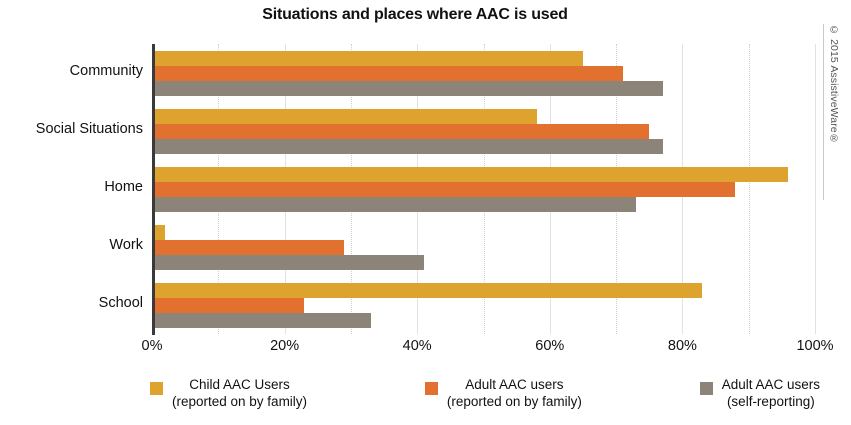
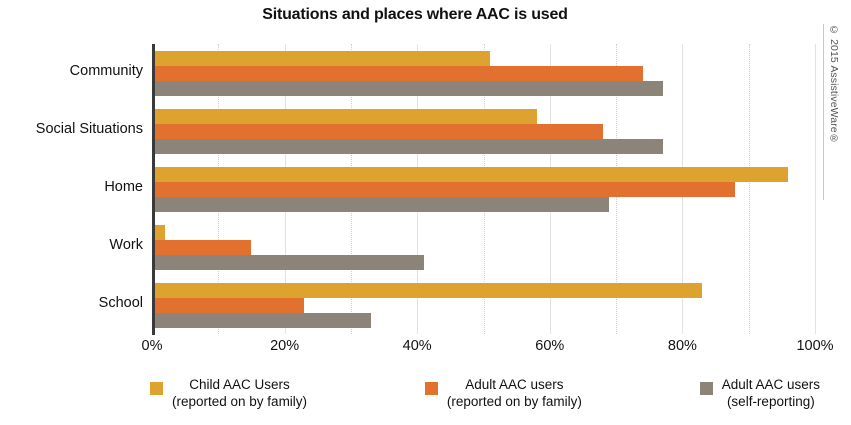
Child AAC Users (reported on by family)/Community: 65% -> 51%
Adult AAC users (reported on by family)/Community: 71% -> 74%
Adult AAC users (reported on by family)/Social Situations: 75% -> 68%
Adult AAC users (self-reporting)/Home: 73% -> 69%
Adult AAC users (reported on by family)/Work: 29% -> 15%
